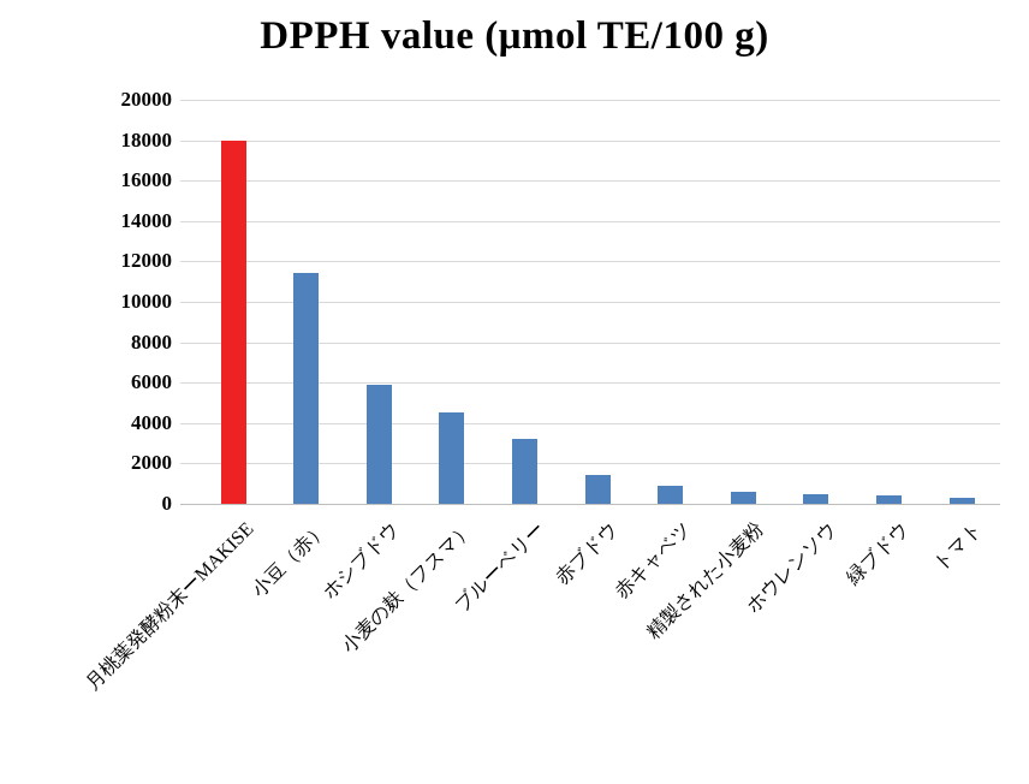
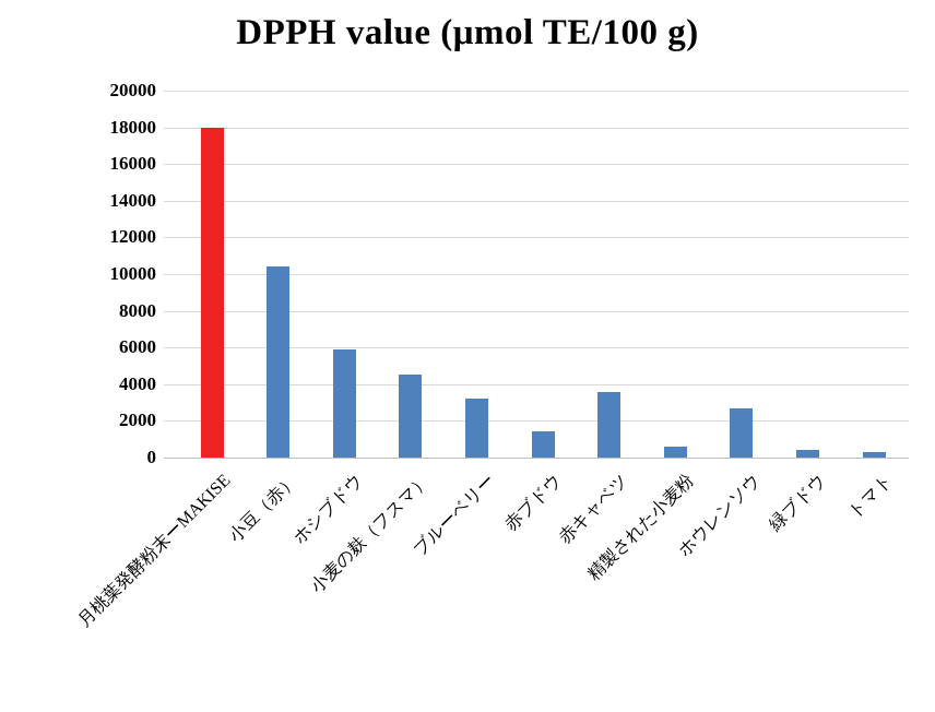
小豆（赤）: 11400 -> 10400
赤キャベツ: 900 -> 3600
ホウレンソウ: 400 -> 2700
